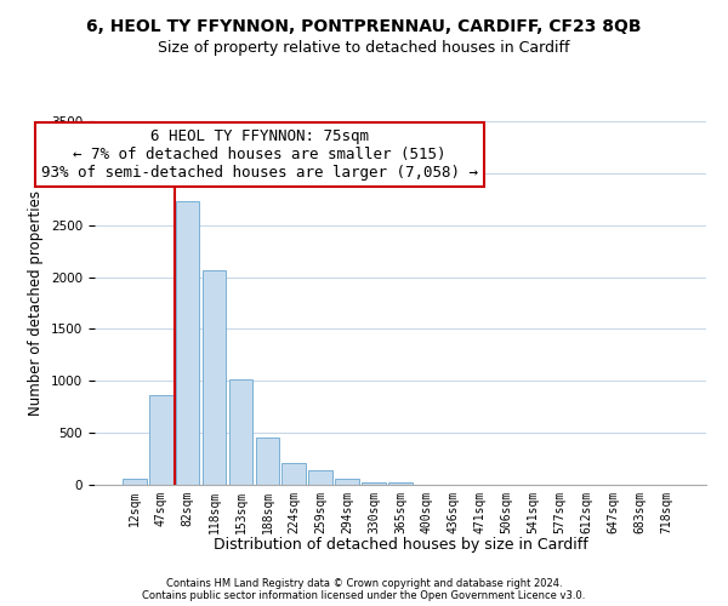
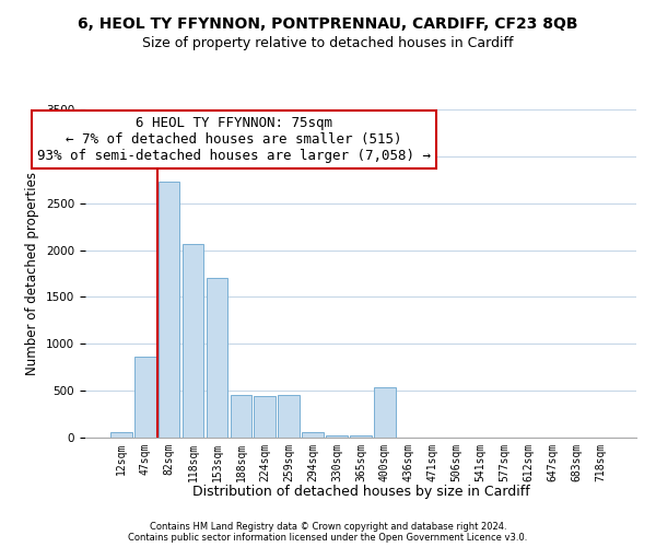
153sqm: 1020 -> 1700
224sqm: 210 -> 440
259sqm: 140 -> 460
400sqm: 0 -> 540
